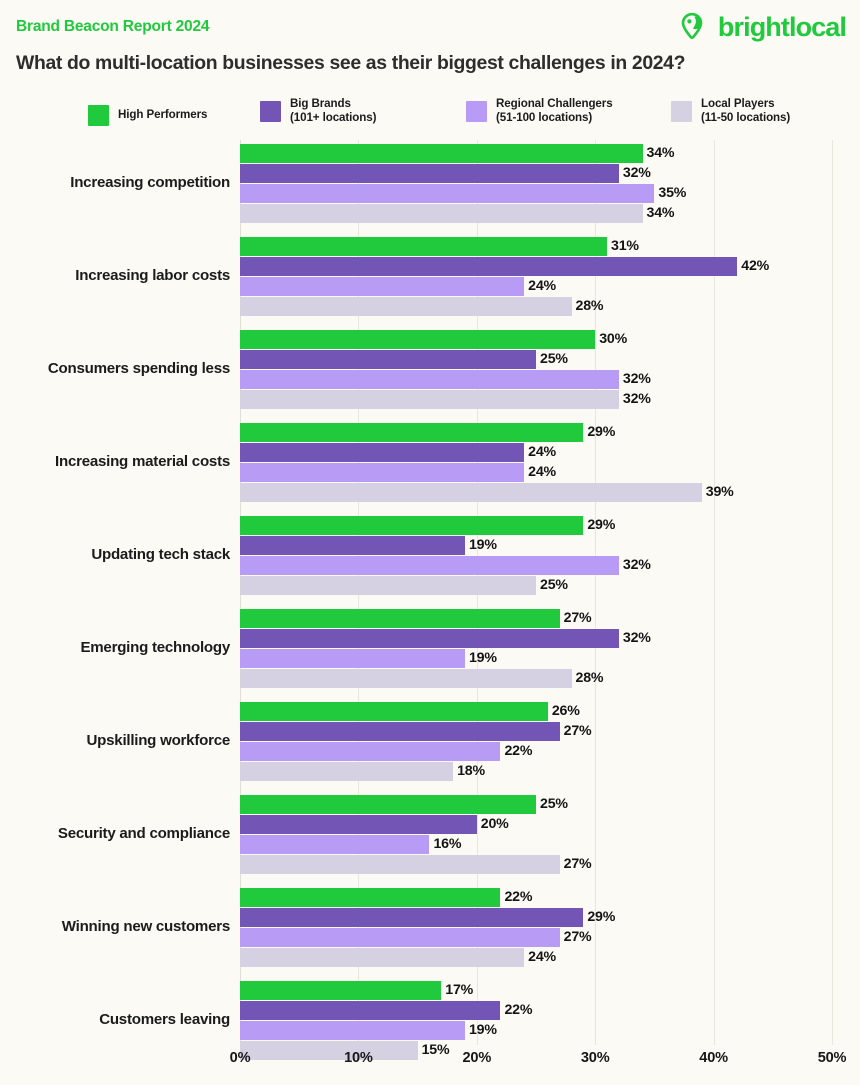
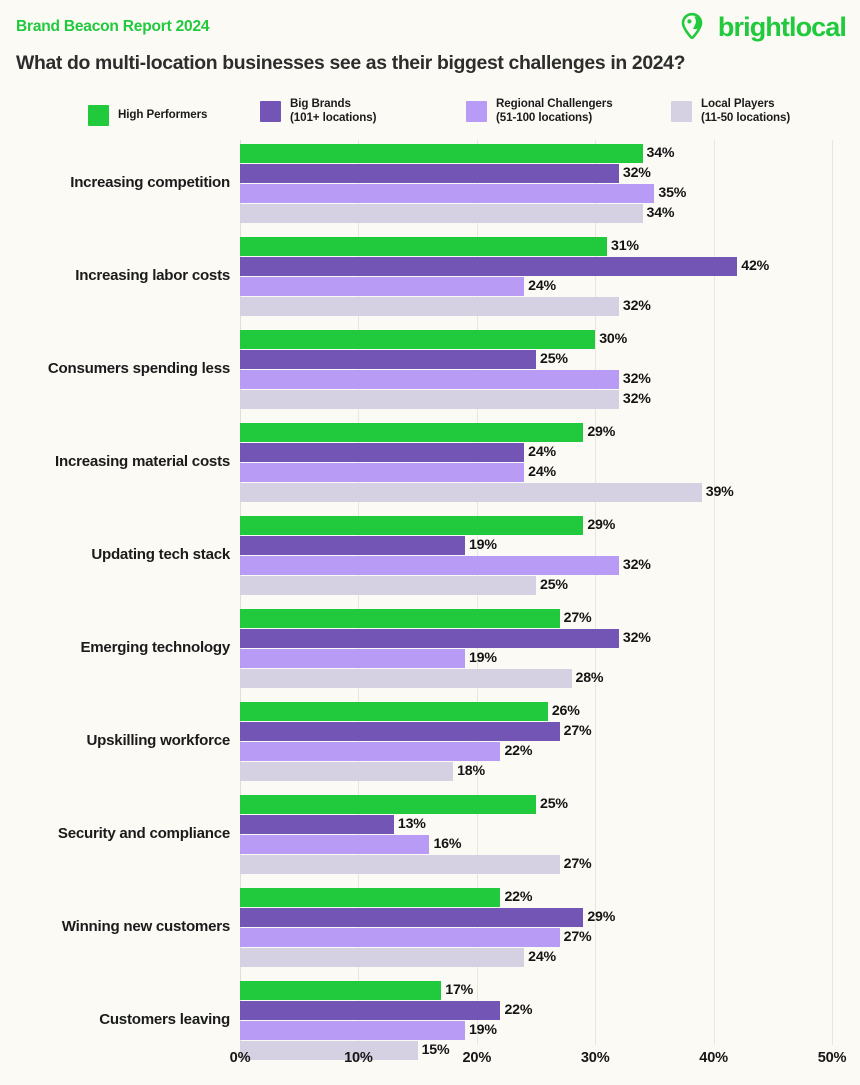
Local Players (11-50 locations)/Increasing labor costs: 28% -> 32%
Big Brands (101+ locations)/Security and compliance: 20% -> 13%
